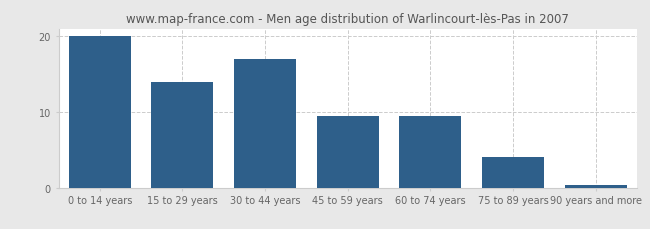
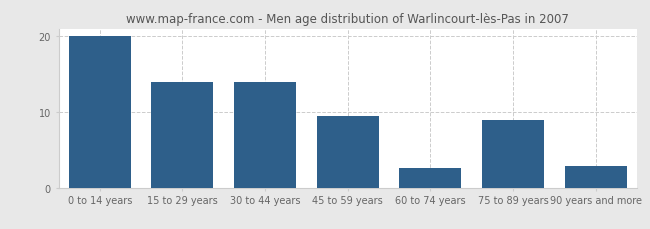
30 to 44 years: 17.0 -> 14.0
60 to 74 years: 9.5 -> 2.6
75 to 89 years: 4.0 -> 9.0
90 years and more: 0.3 -> 2.8
